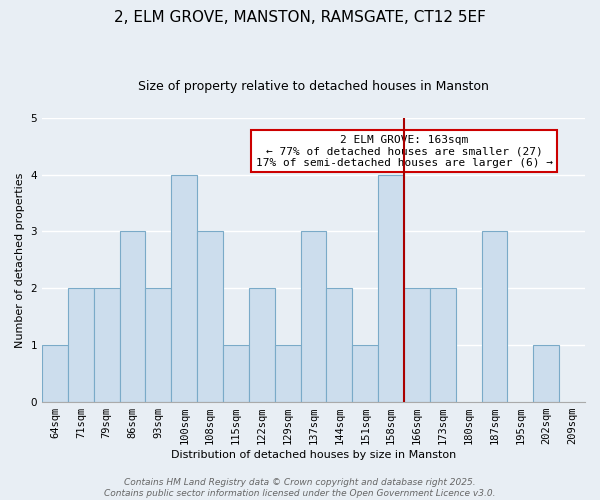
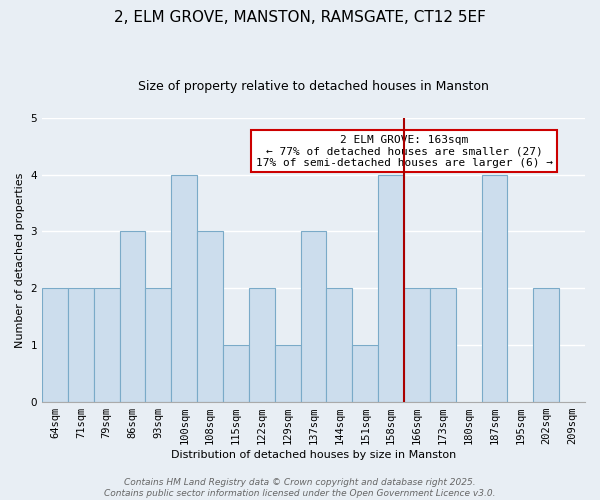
64sqm: 1 -> 2
187sqm: 3 -> 4
202sqm: 1 -> 2
